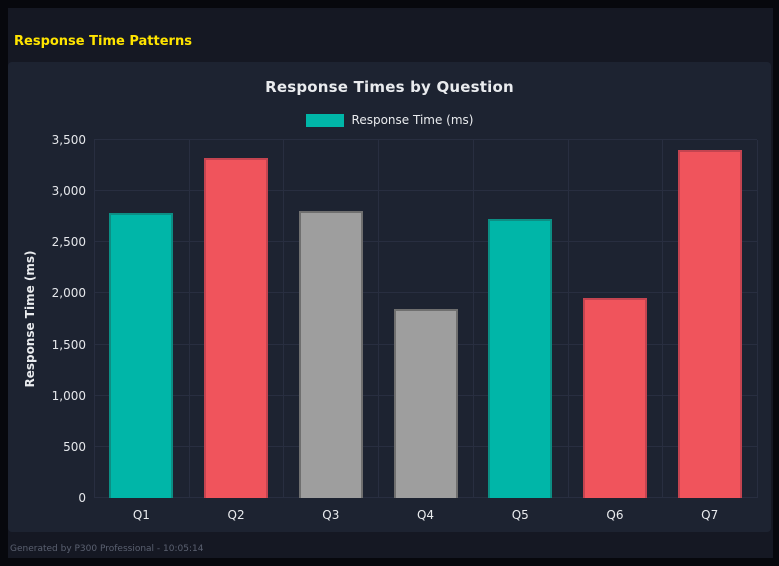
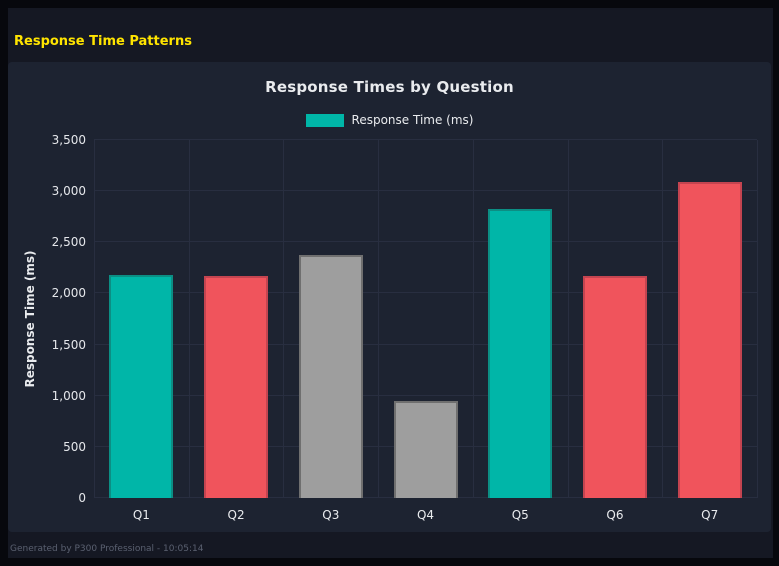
Q1: 2790 -> 2180
Q2: 3320 -> 2170
Q3: 2800 -> 2380
Q4: 1840 -> 950
Q5: 2720 -> 2830
Q6: 1960 -> 2170
Q7: 3400 -> 3090
